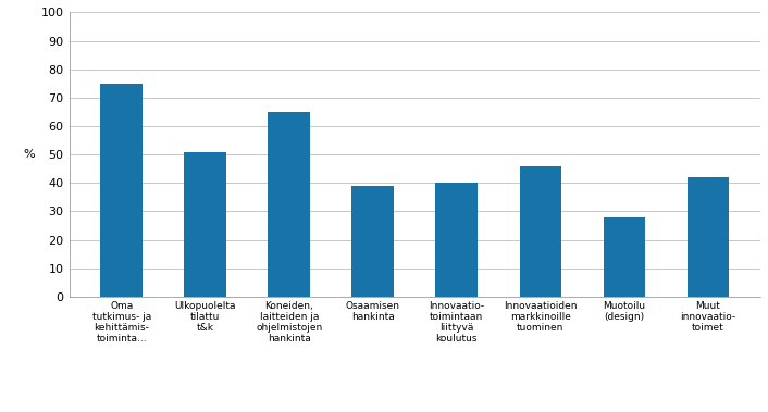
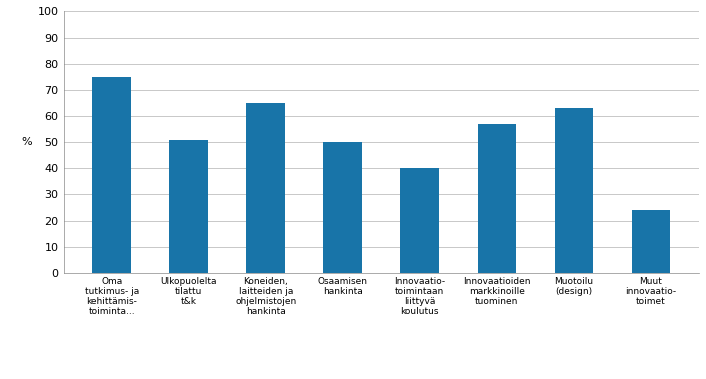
Osaamisen hankinta: 39 -> 50
Innovaatioiden markkinoille tuominen: 46 -> 57
Muotoilu (design): 28 -> 63
Muut innovaatio- toimet: 42 -> 24
